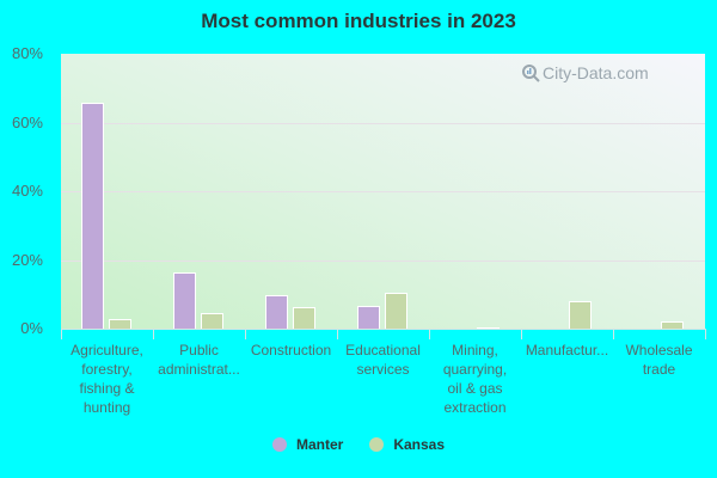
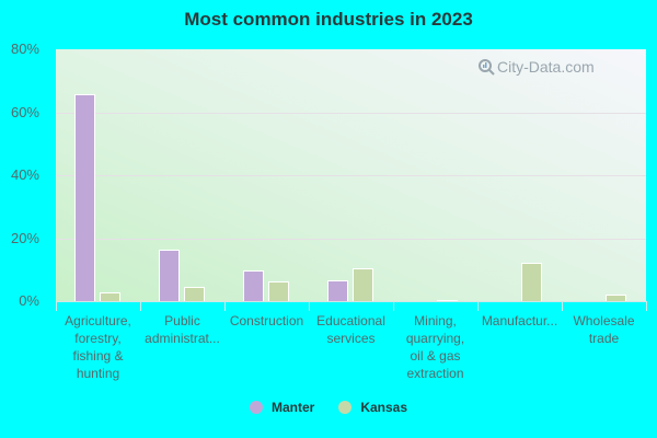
Kansas/Manufactur...: 8% -> 12%
